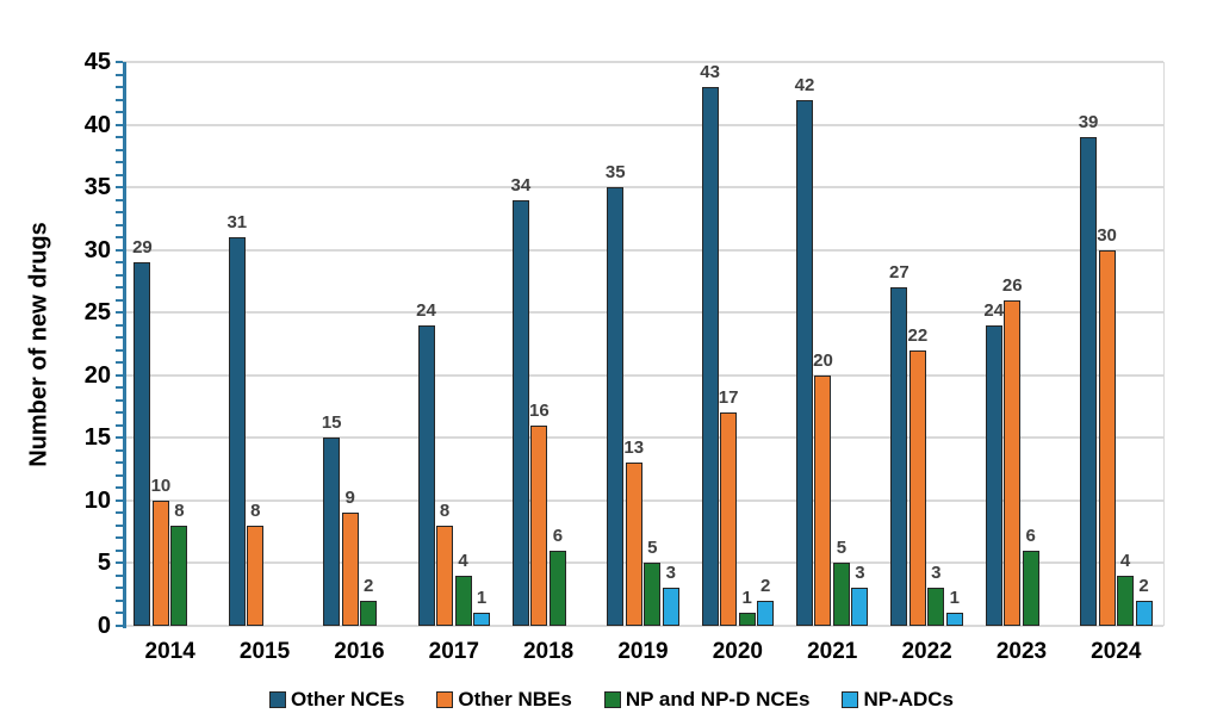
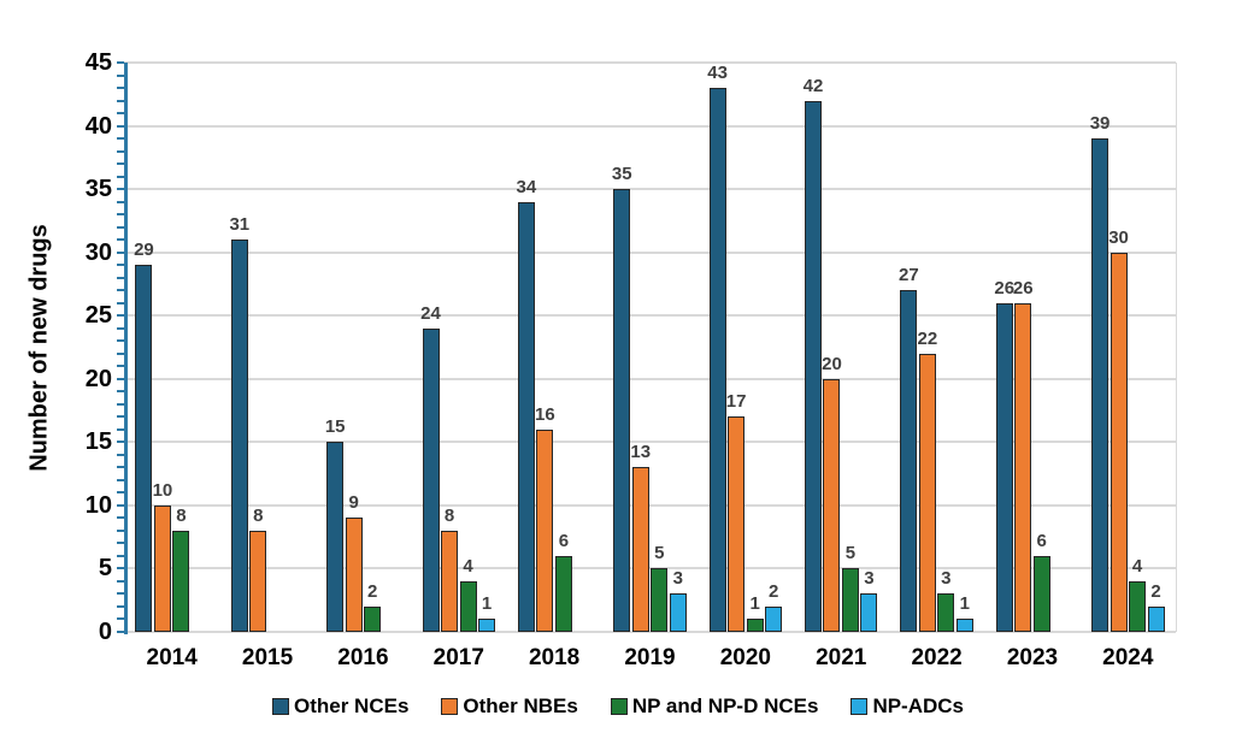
Other NCEs/2023: 24 -> 26
